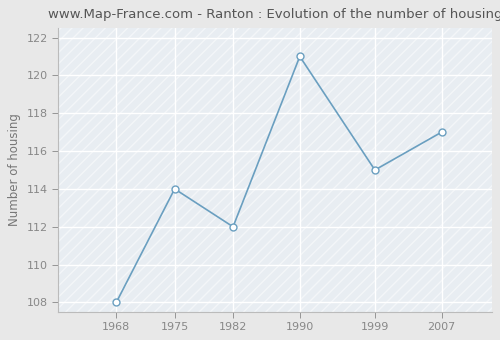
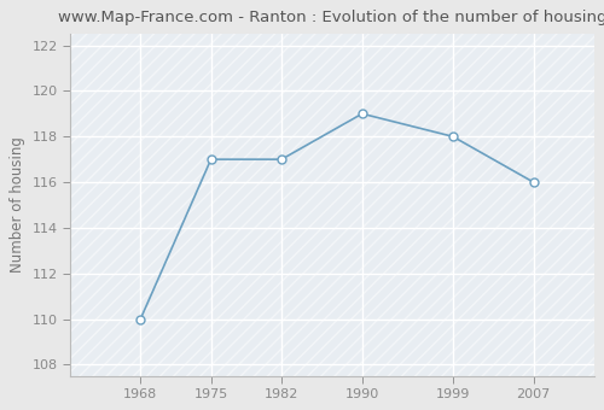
1968: 108 -> 110
1975: 114 -> 117
1982: 112 -> 117
1990: 121 -> 119
1999: 115 -> 118
2007: 117 -> 116
